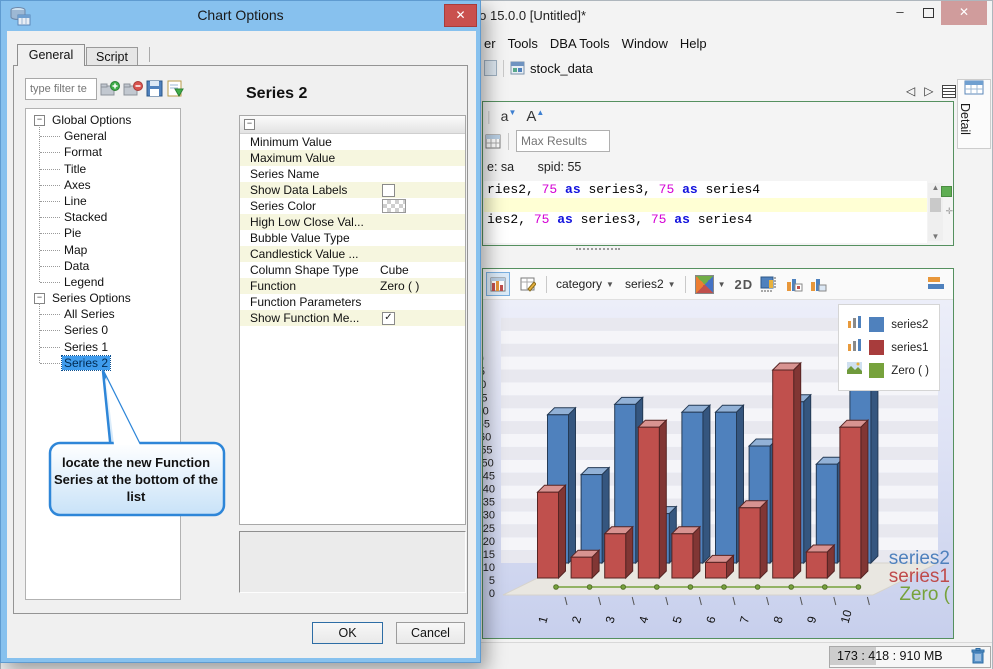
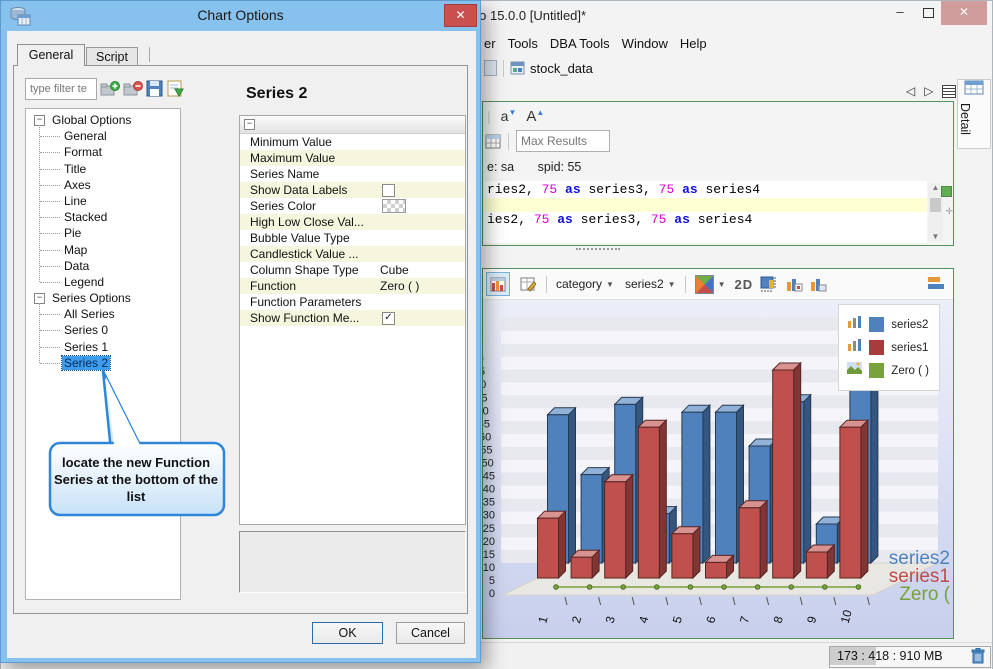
series1/1: 33 -> 23
series1/3: 17 -> 37
series2/9: 38 -> 15
